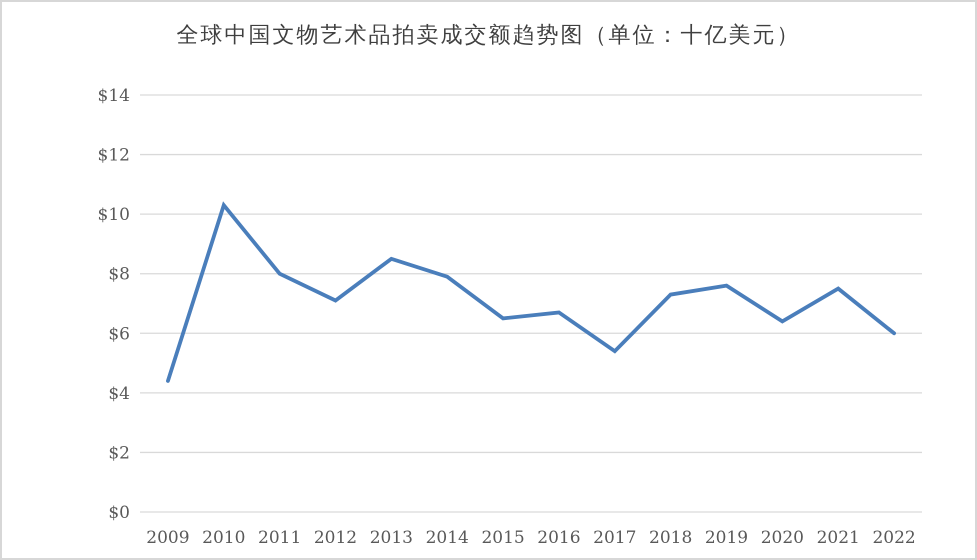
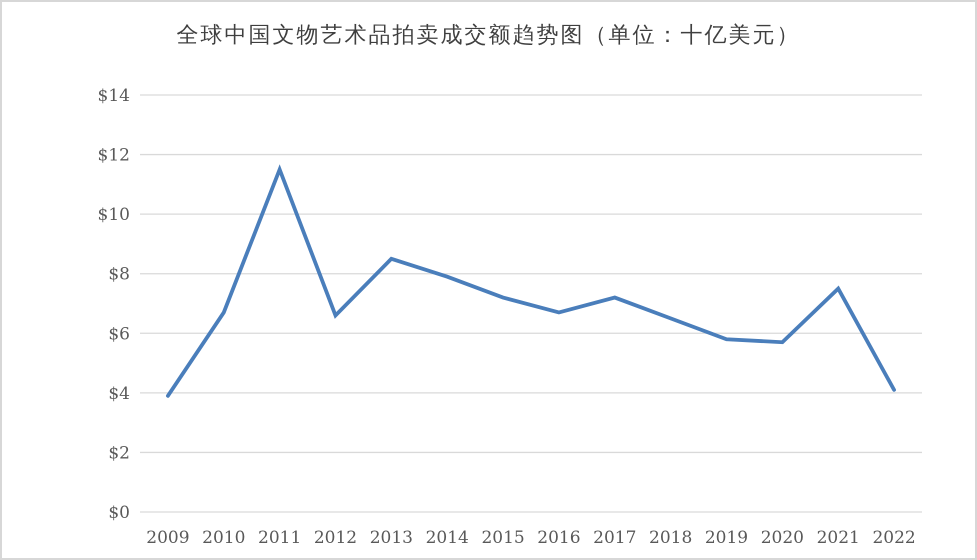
2009: $4.4 -> $3.9
2010: $10.3 -> $6.7
2011: $8.0 -> $11.5
2012: $7.1 -> $6.6
2015: $6.5 -> $7.2
2017: $5.4 -> $7.2
2018: $7.3 -> $6.5
2019: $7.6 -> $5.8
2020: $6.4 -> $5.7
2022: $6.0 -> $4.1
